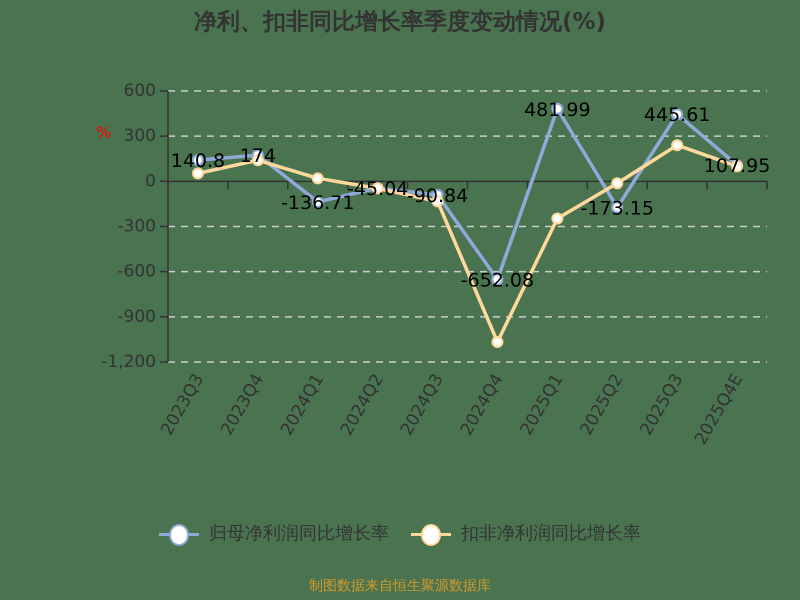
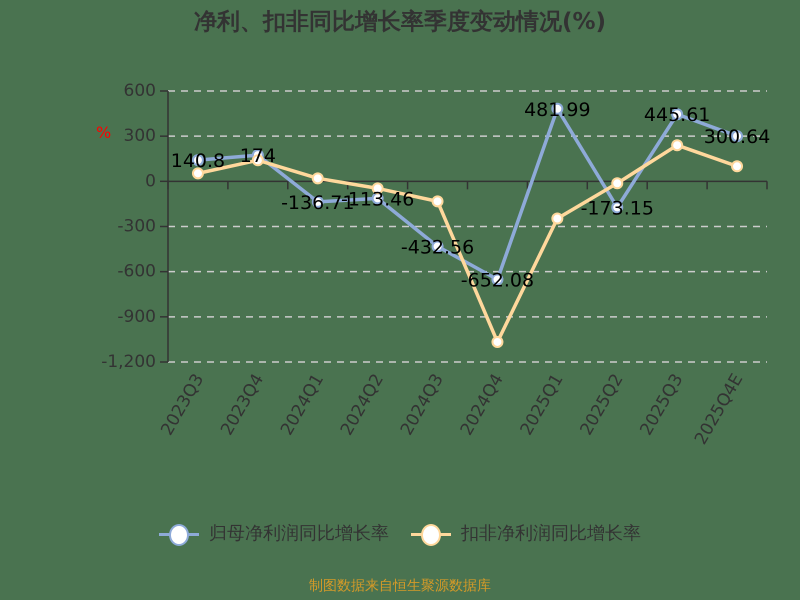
归母净利润同比增长率/2024Q2: -45.04 -> -113.46
归母净利润同比增长率/2024Q3: -90.84 -> -432.56
归母净利润同比增长率/2025Q4E: 107.95 -> 300.64
